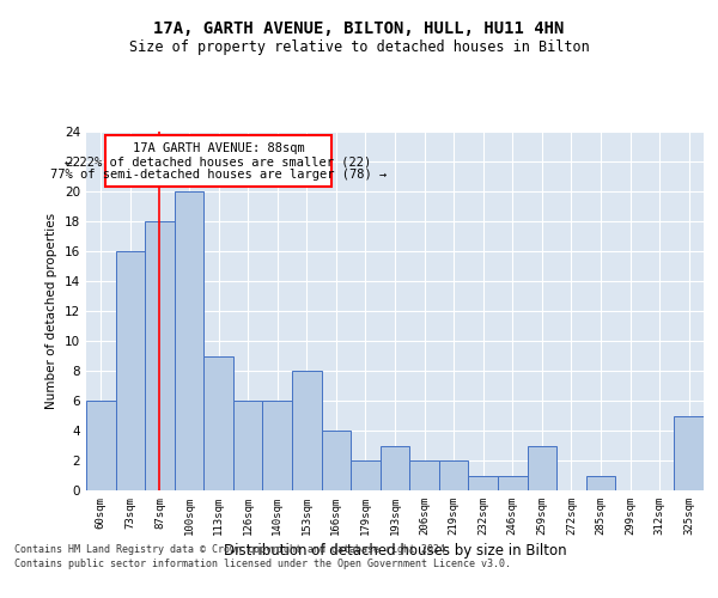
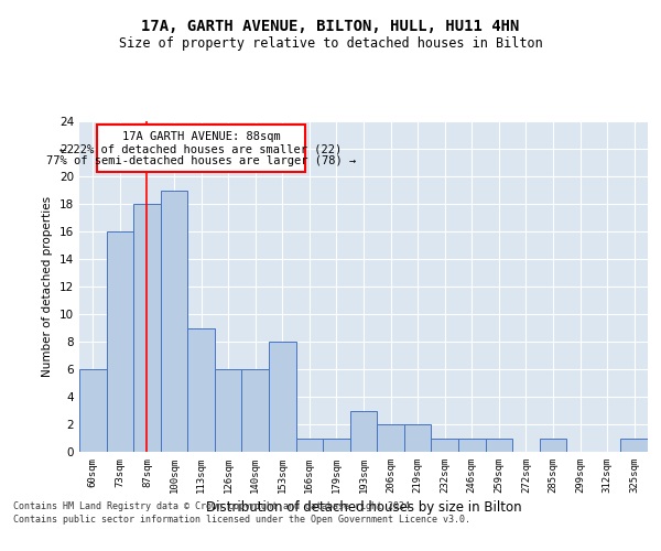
100sqm: 20 -> 19
166sqm: 4 -> 1
179sqm: 2 -> 1
259sqm: 3 -> 1
325sqm: 5 -> 1
